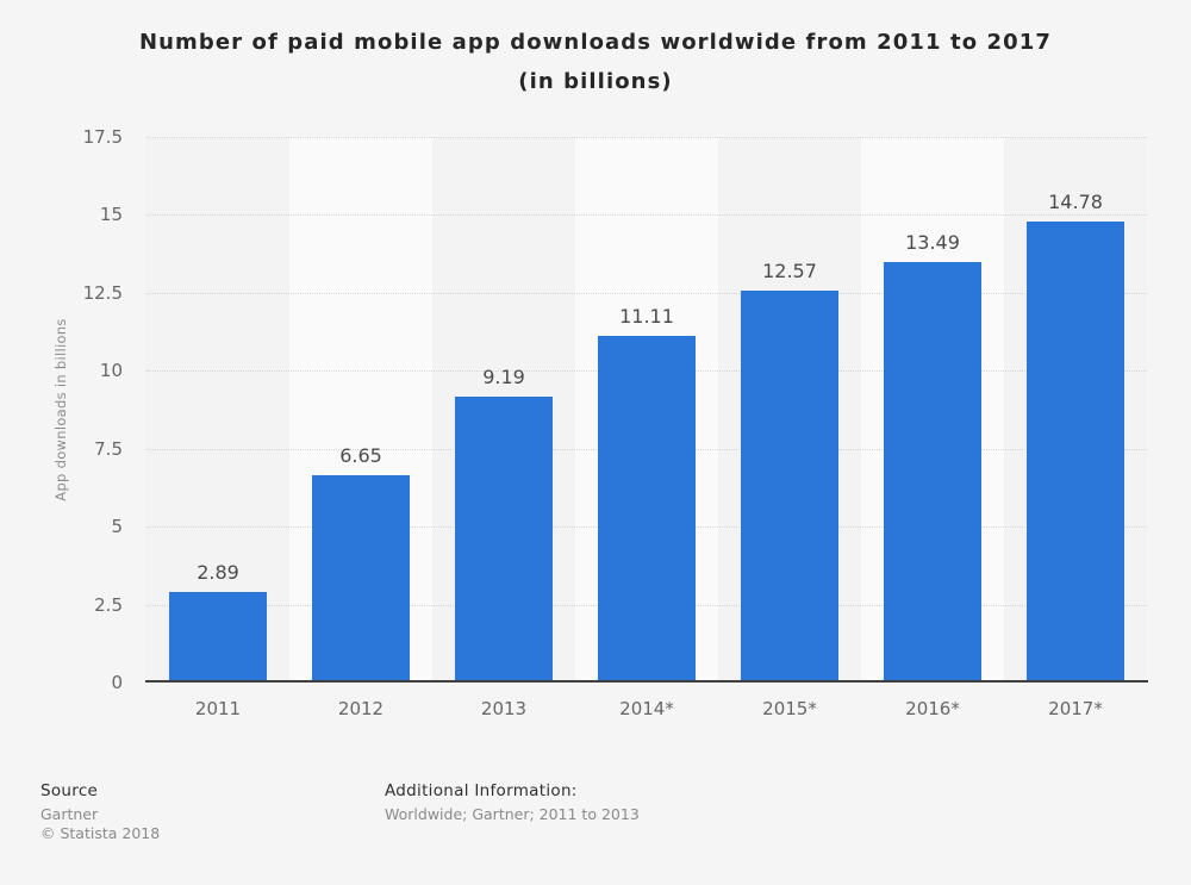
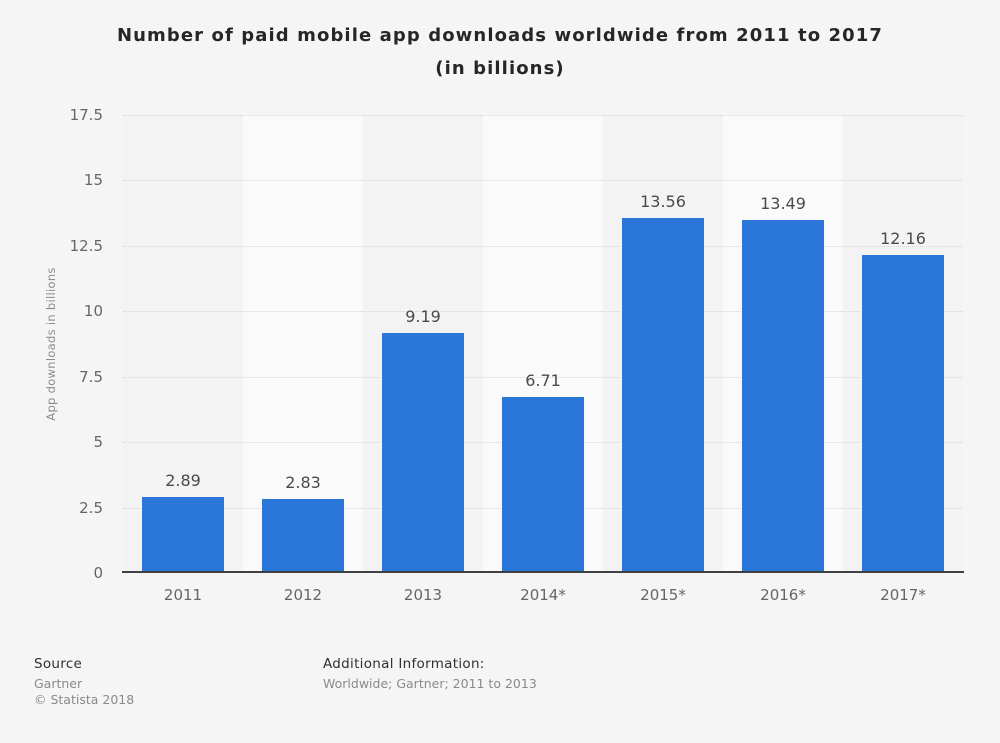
2012: 6.65 -> 2.83
2014*: 11.11 -> 6.71
2015*: 12.57 -> 13.56
2017*: 14.78 -> 12.16
